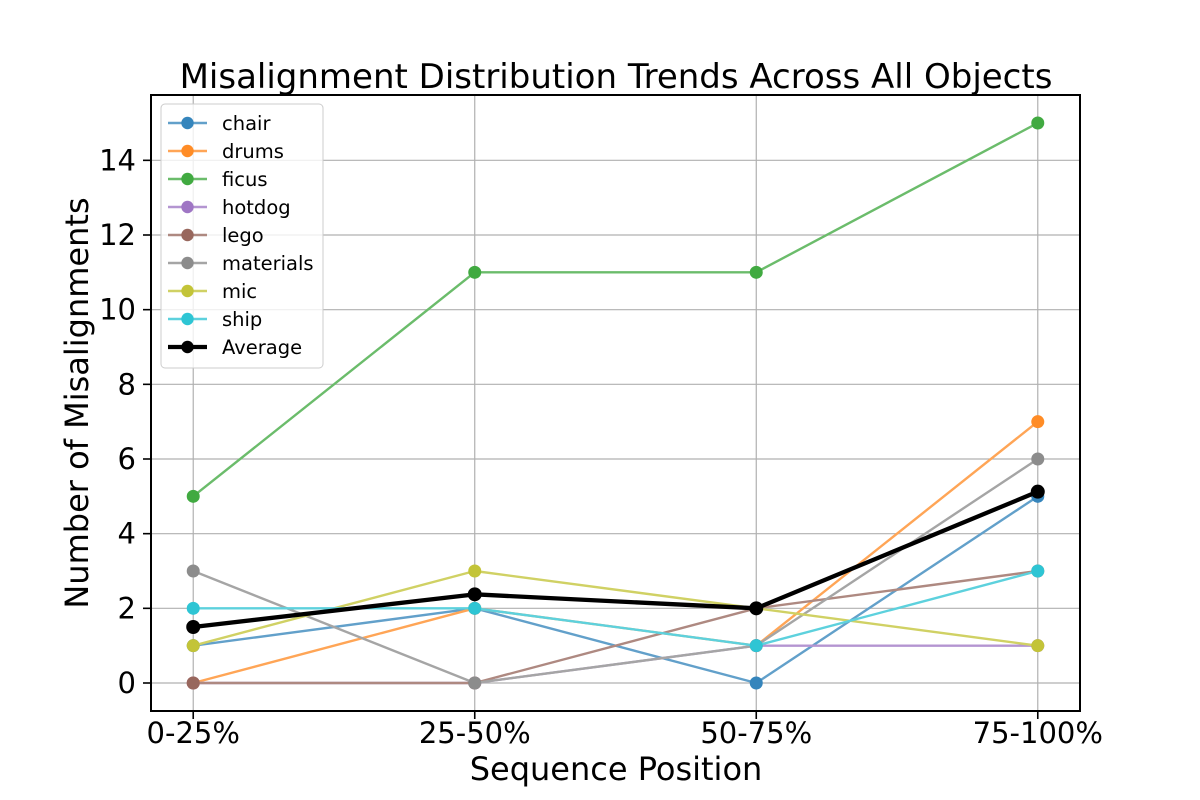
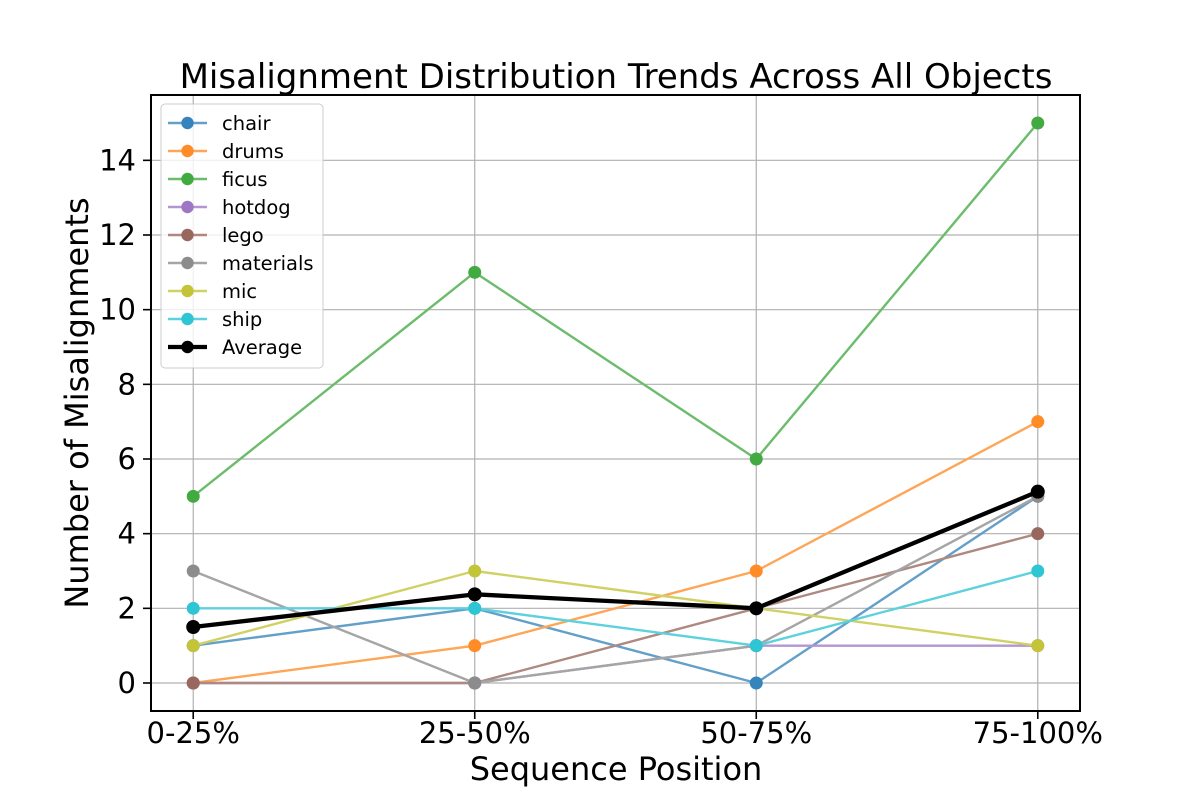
drums/25-50%: 2 -> 1
drums/50-75%: 1 -> 3
ficus/50-75%: 11 -> 6
lego/75-100%: 3 -> 4
materials/75-100%: 6 -> 5
